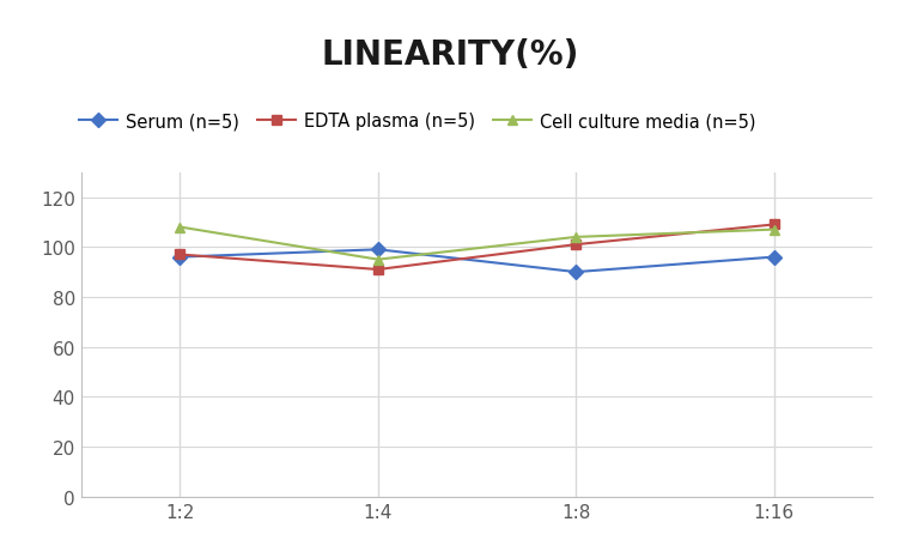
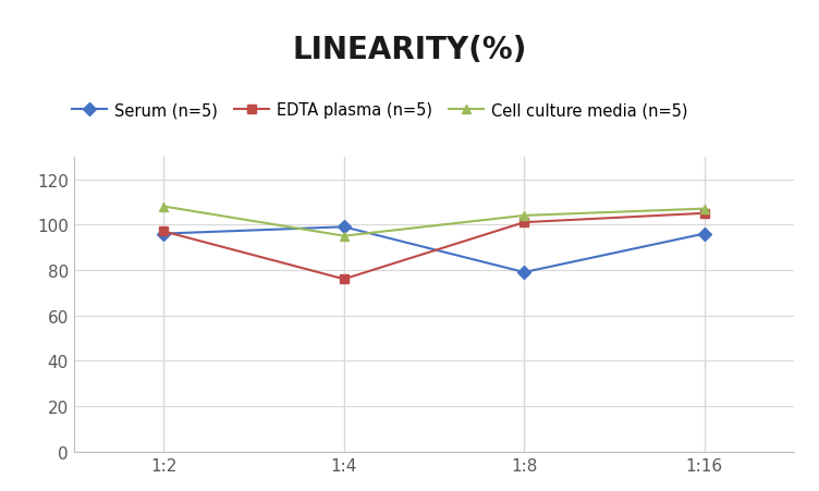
EDTA plasma (n=5)/1:4: 91 -> 76
Serum (n=5)/1:8: 90 -> 79
EDTA plasma (n=5)/1:16: 109 -> 105
